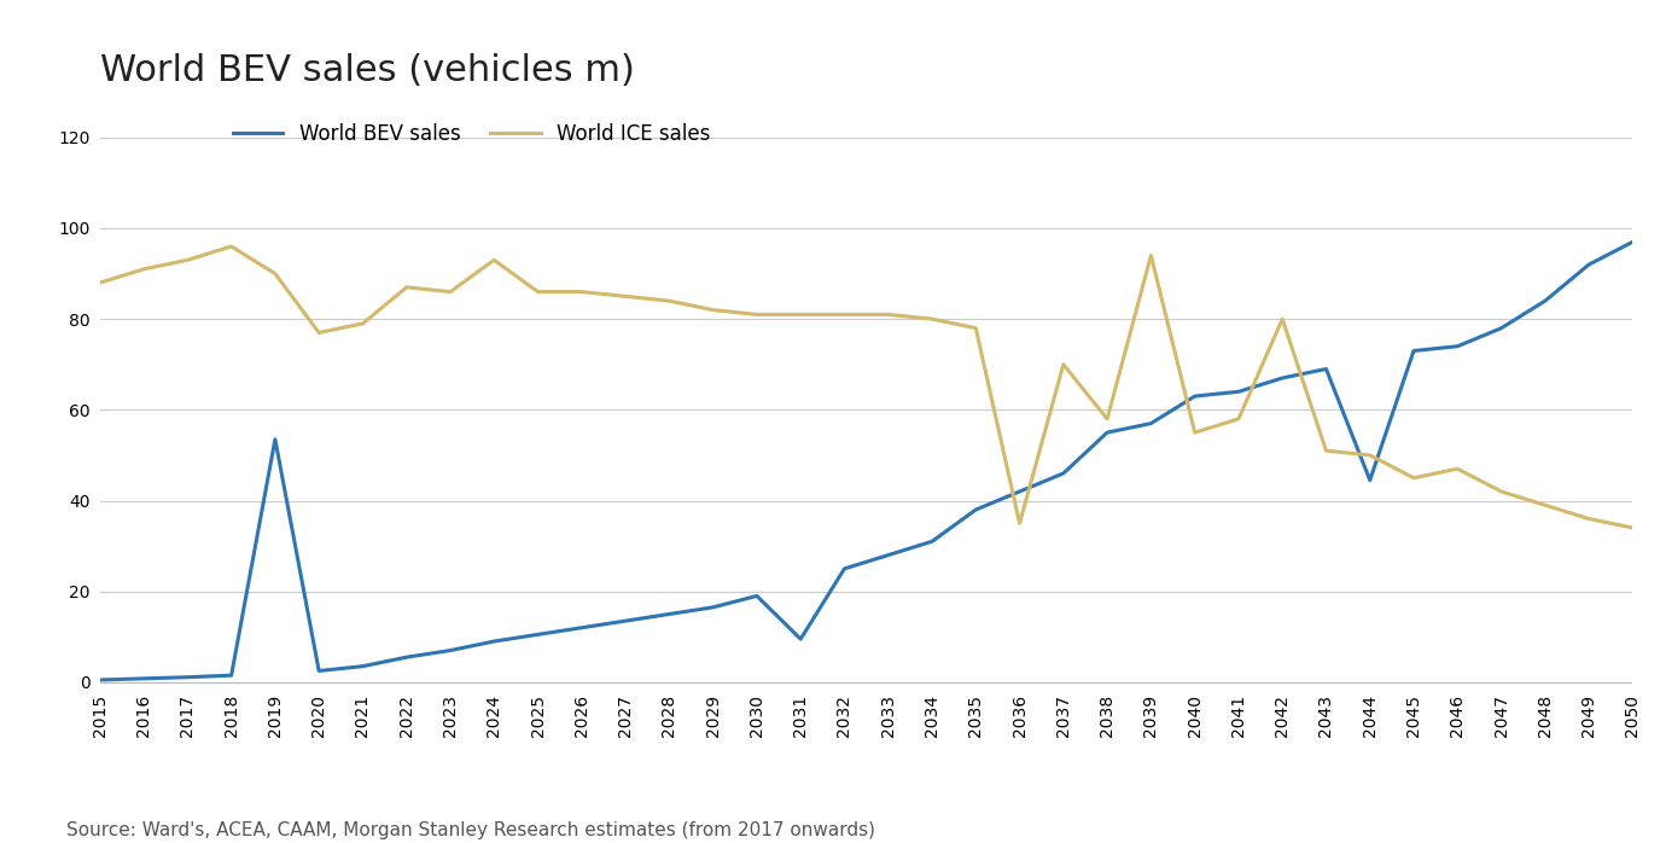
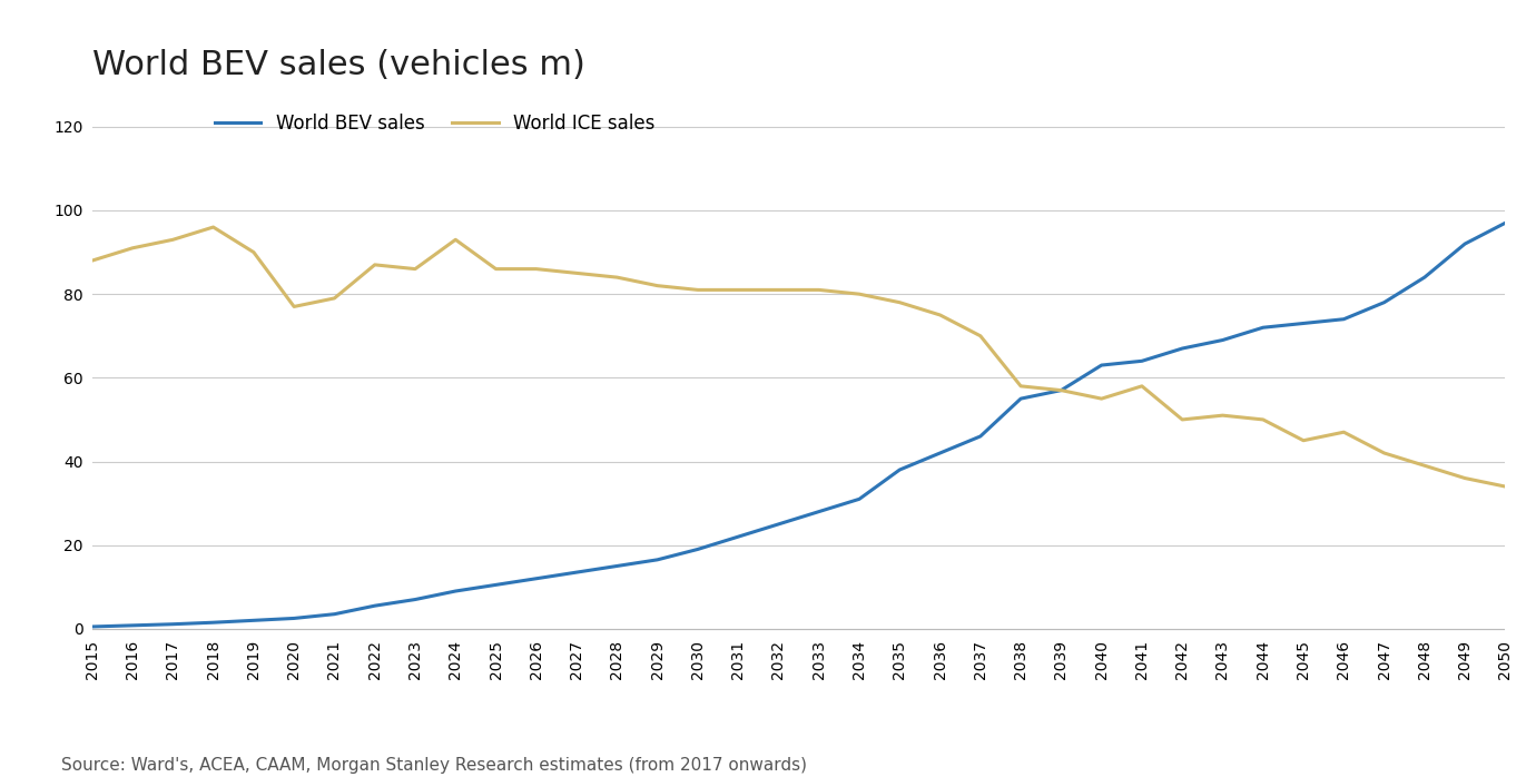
World BEV sales/2019: 53.5 -> 2.0
World BEV sales/2031: 9.5 -> 22.0
World ICE sales/2036: 35 -> 75
World ICE sales/2039: 94 -> 57
World ICE sales/2042: 80 -> 50
World BEV sales/2044: 44.5 -> 72.0
